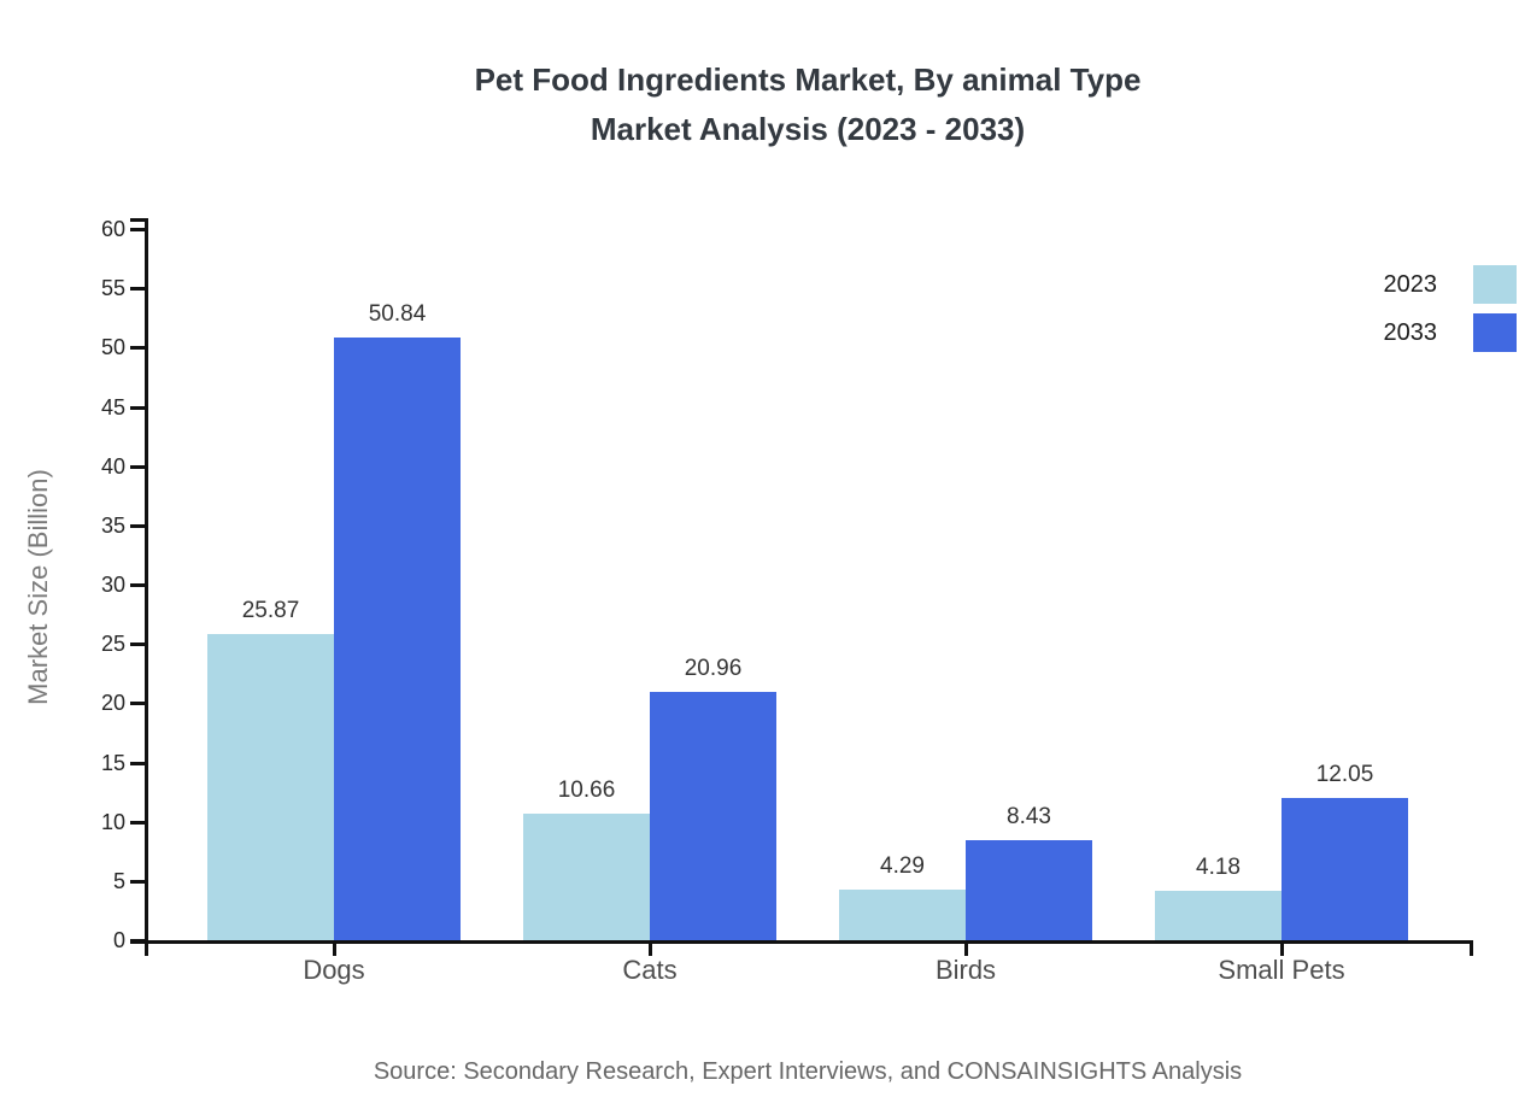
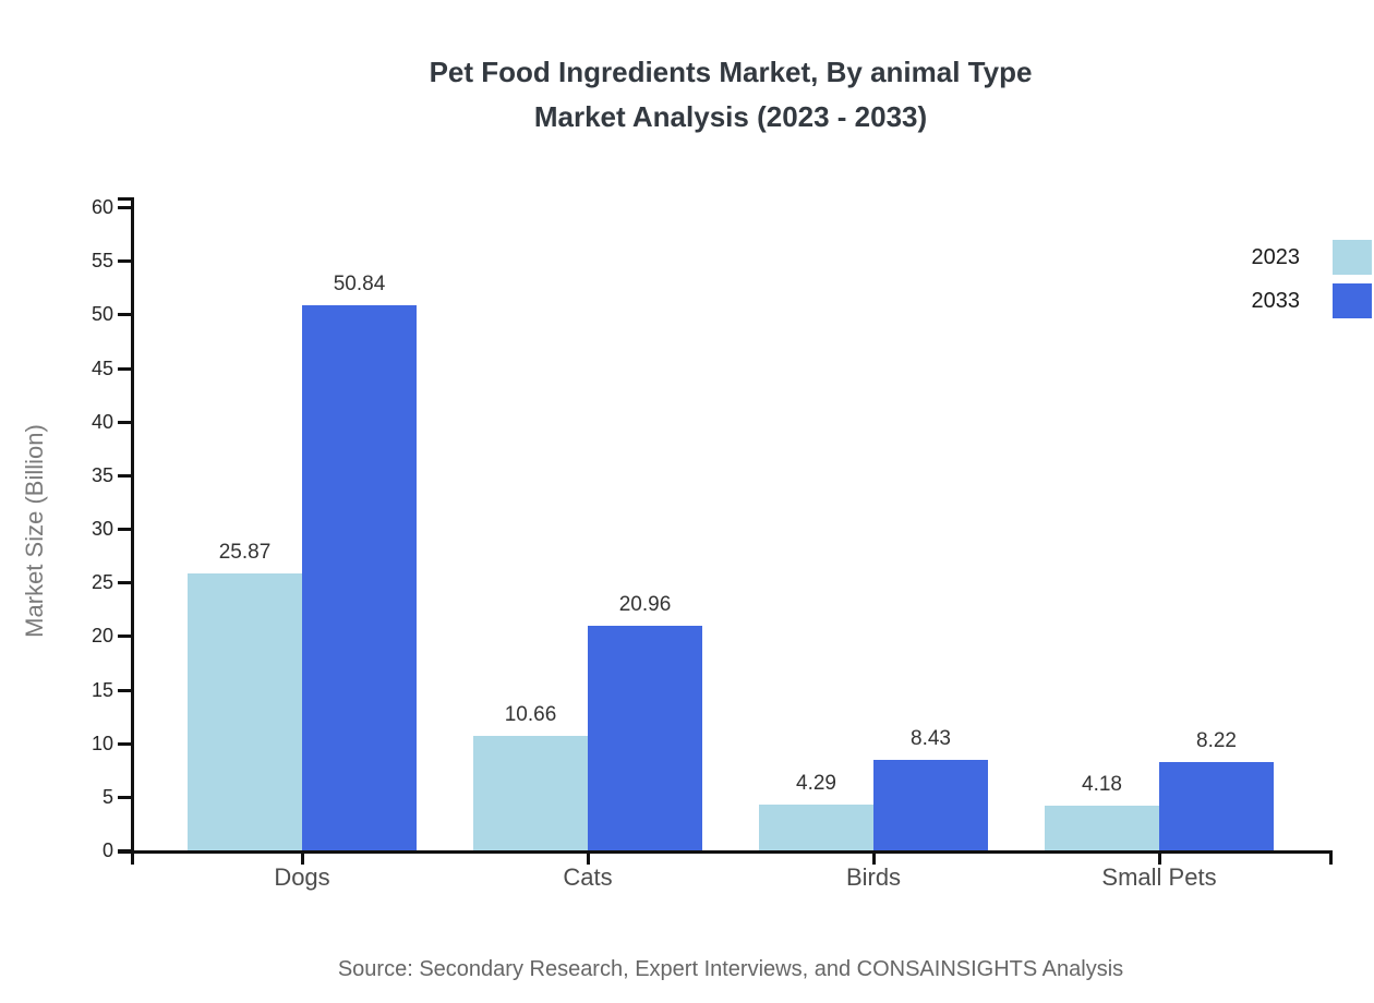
2033/Small Pets: 12.05 -> 8.22
